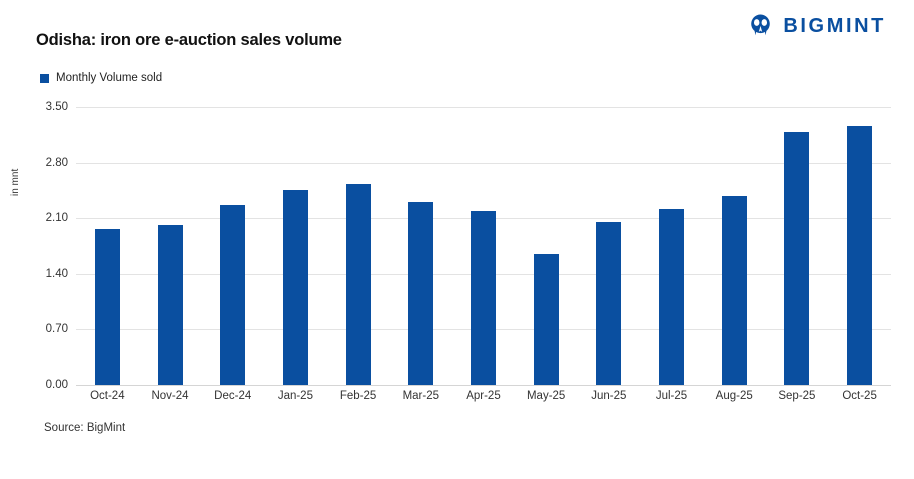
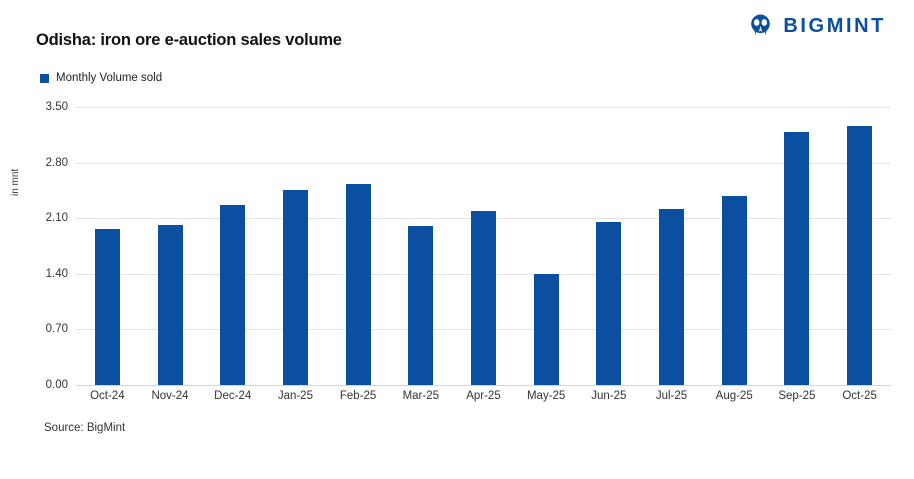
Mar-25: 2.3 -> 2.0
May-25: 1.6 -> 1.4
